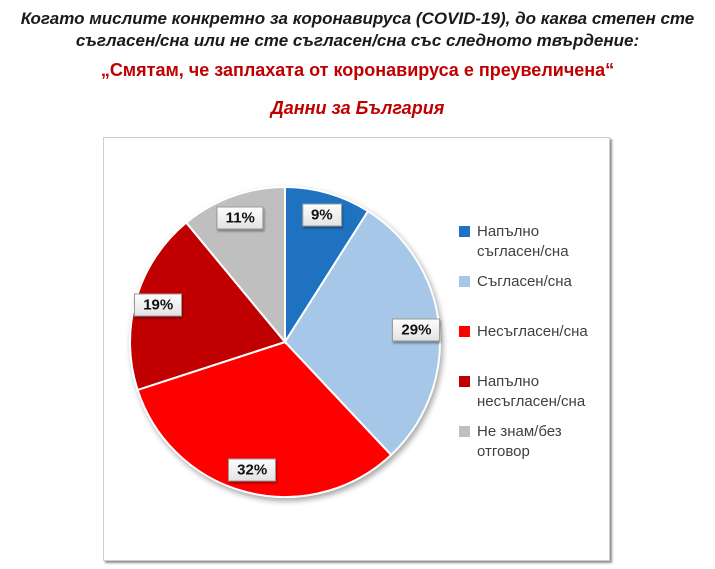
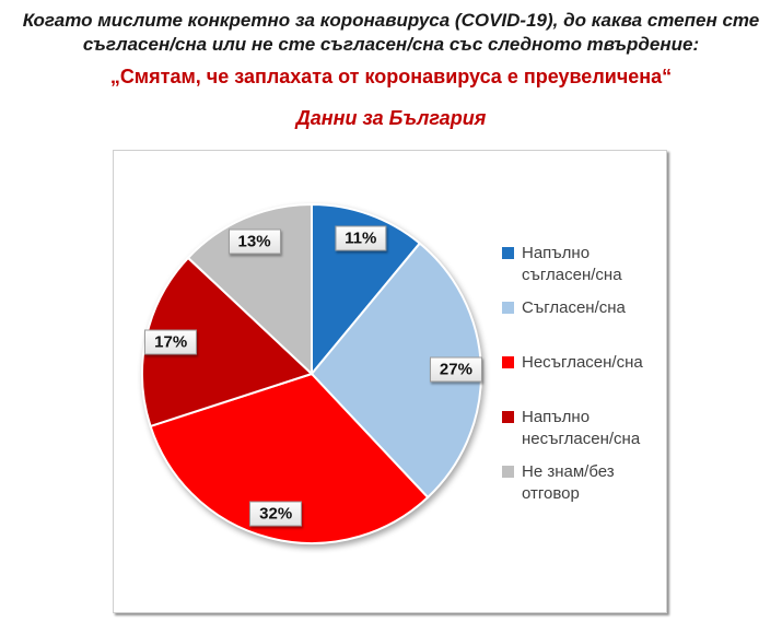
Напълно съгласен/сна: 9% -> 11%
Съгласен/сна: 29% -> 27%
Напълно несъгласен/сна: 19% -> 17%
Не знам/без отговор: 11% -> 13%
